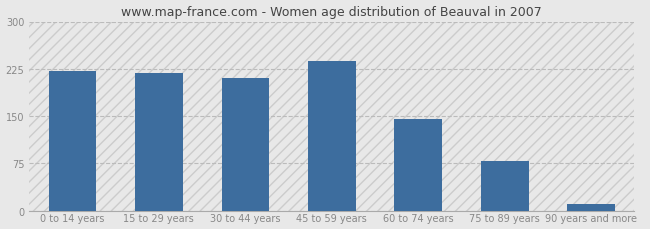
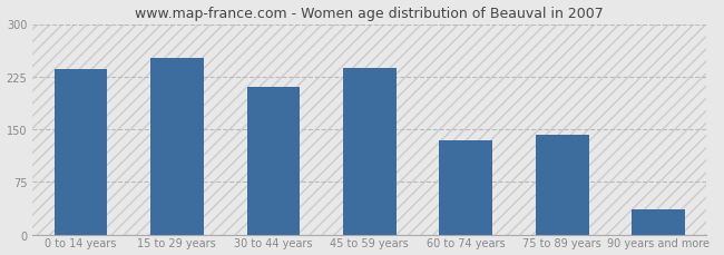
0 to 14 years: 222 -> 236
15 to 29 years: 218 -> 252
60 to 74 years: 145 -> 134
75 to 89 years: 78 -> 142
90 years and more: 10 -> 36
